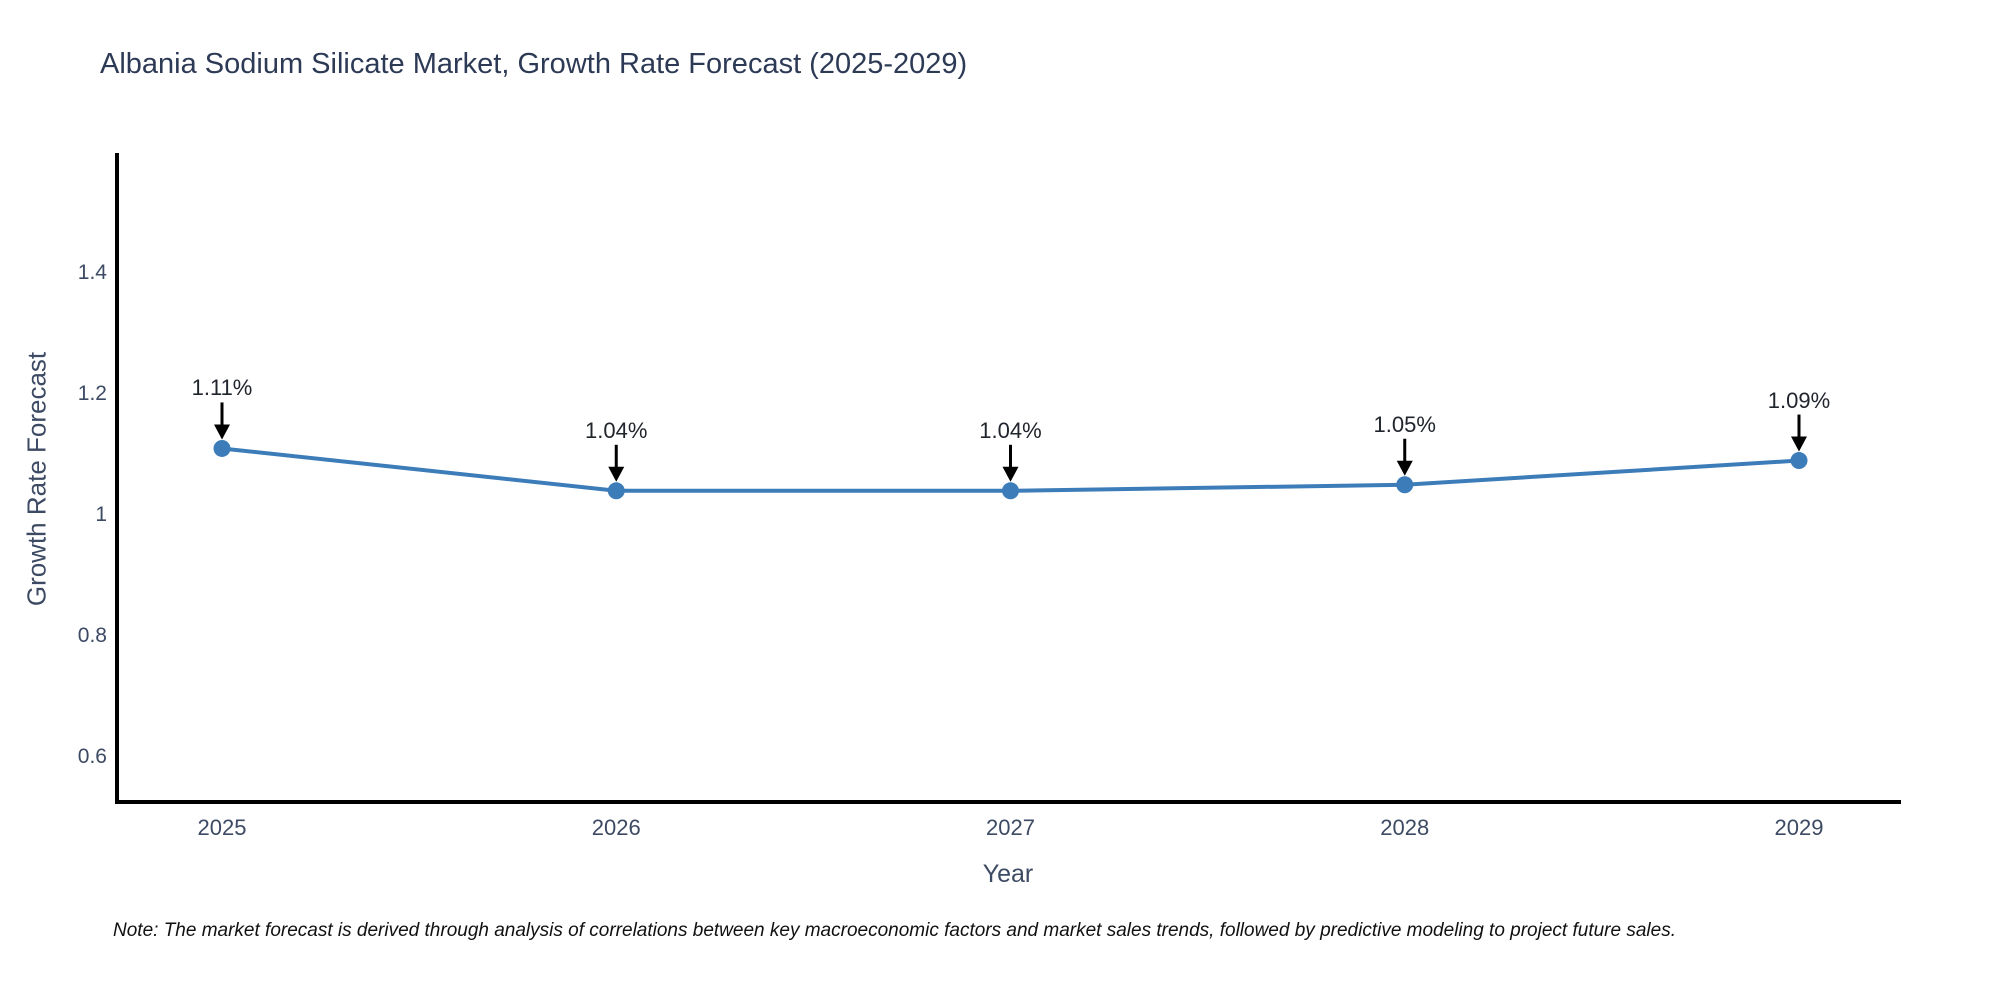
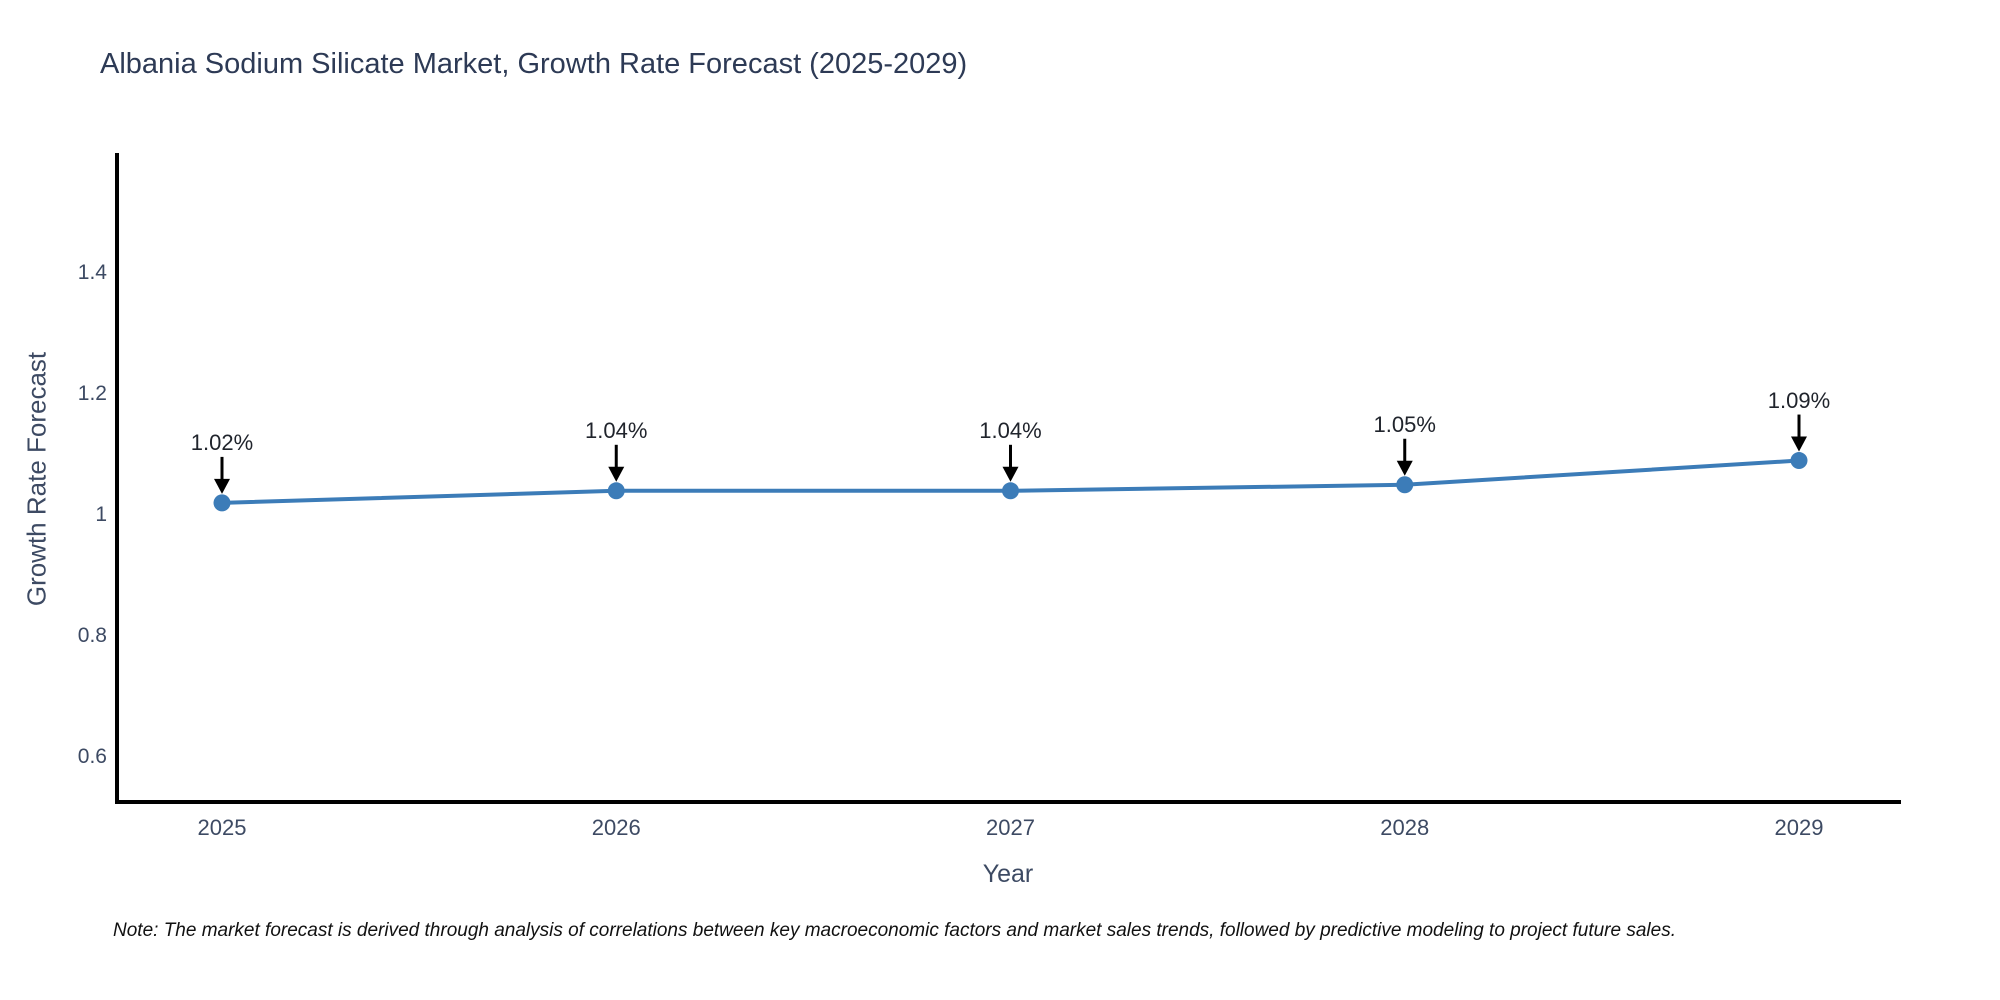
2025: 1.11% -> 1.02%
